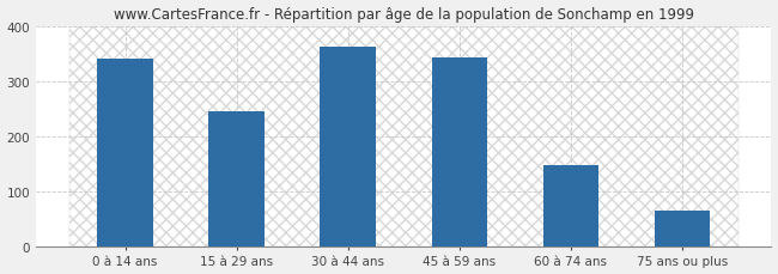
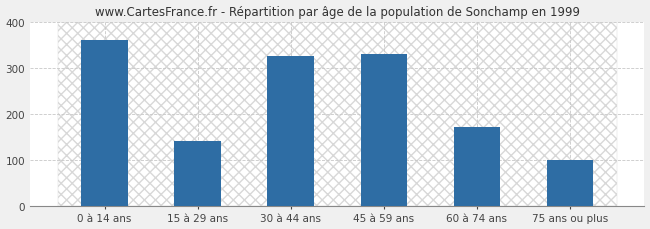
0 à 14 ans: 340 -> 360
15 à 29 ans: 245 -> 140
30 à 44 ans: 362 -> 325
45 à 59 ans: 343 -> 330
60 à 74 ans: 148 -> 170
75 ans ou plus: 65 -> 100
